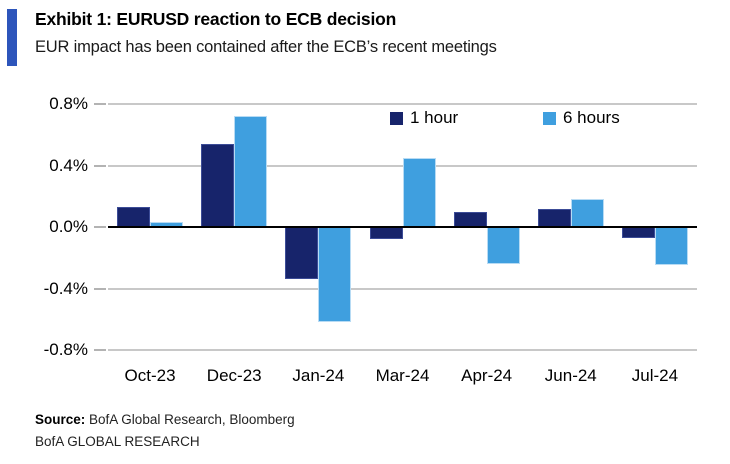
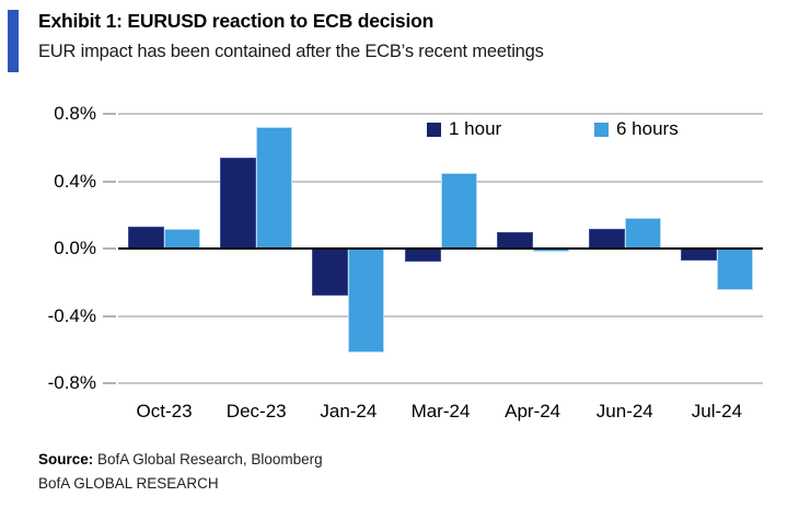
6 hours/Oct-23: 0.03% -> 0.12%
1 hour/Jan-24: -0.34% -> -0.28%
6 hours/Apr-24: -0.24% -> -0.02%
